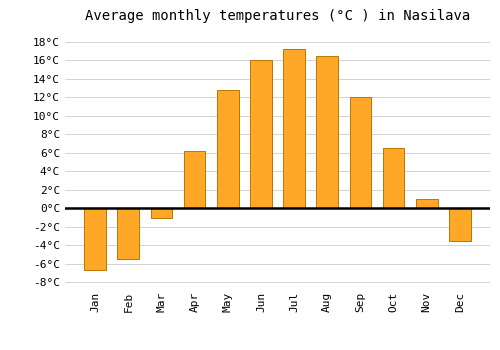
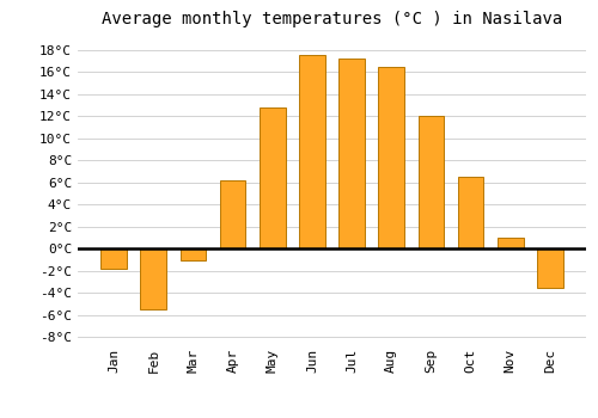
Jan: -6.7°C -> -1.8°C
Jun: 16.0°C -> 17.6°C
